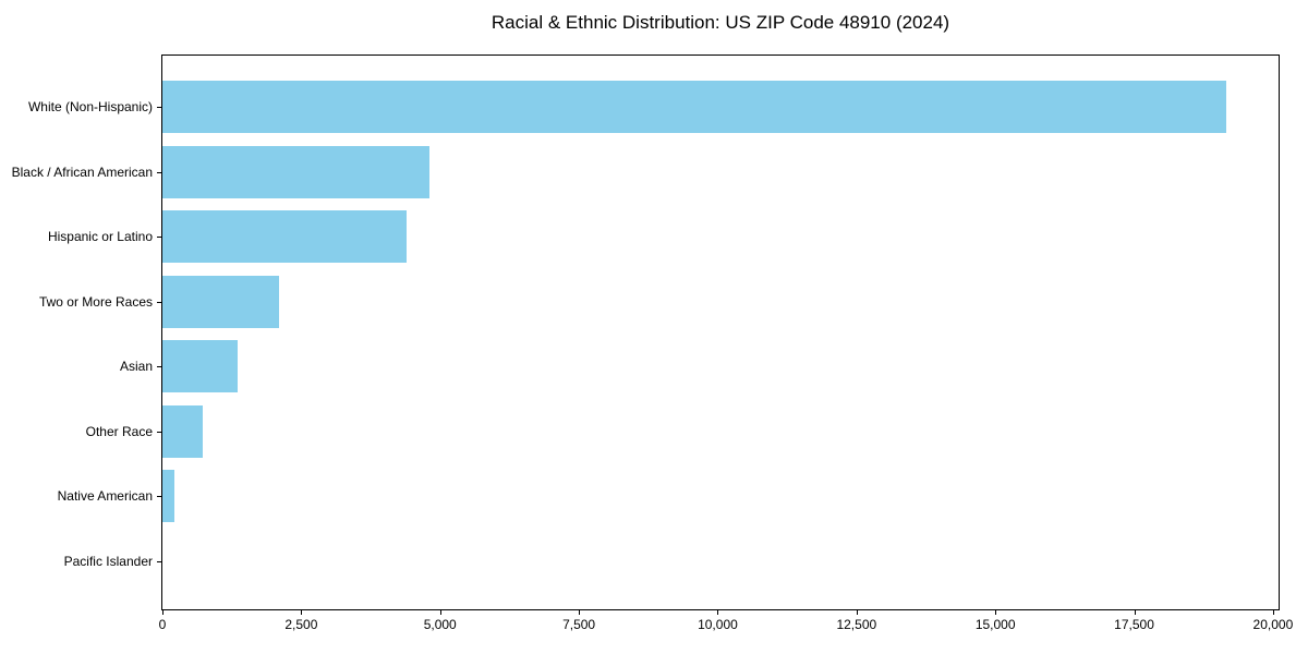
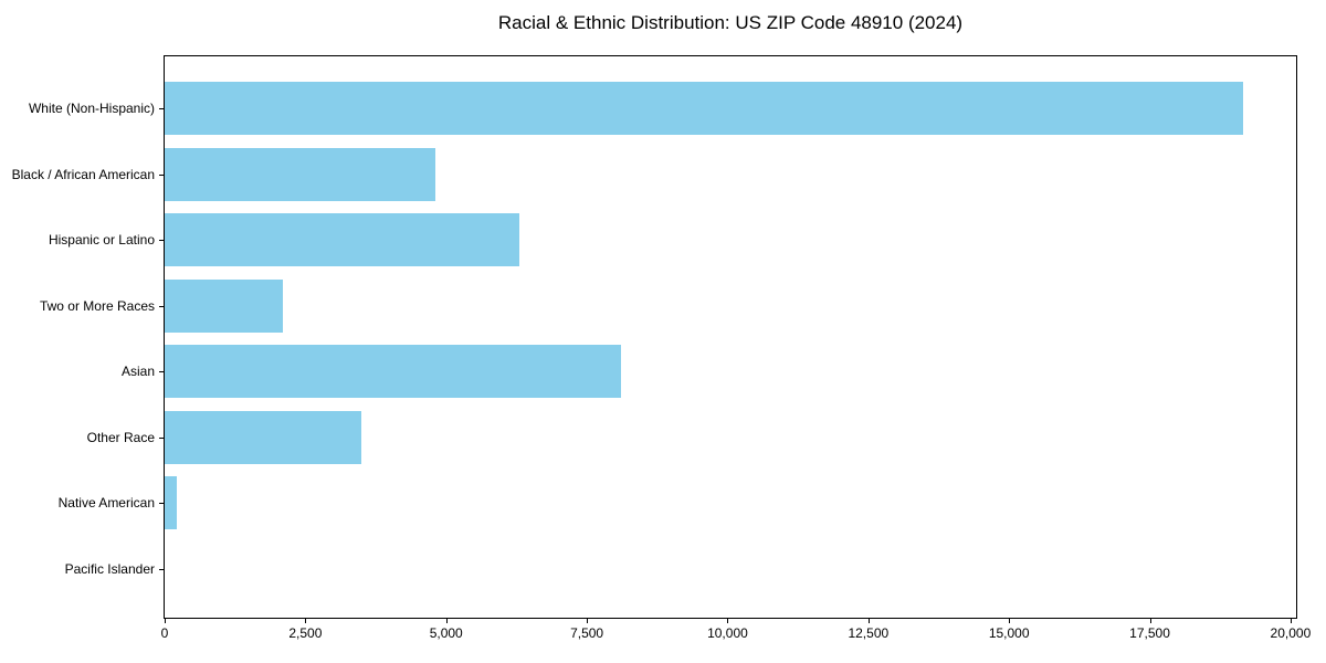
Hispanic or Latino: 4400 -> 6300
Asian: 1400 -> 8100
Other Race: 700 -> 3500
